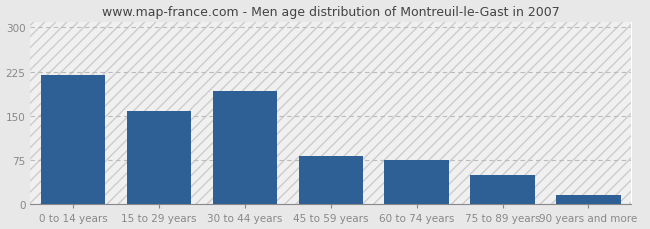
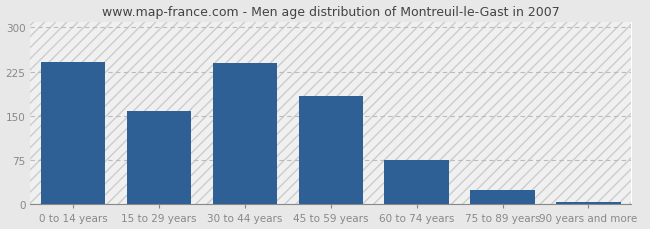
0 to 14 years: 220 -> 242
30 to 44 years: 192 -> 240
45 to 59 years: 82 -> 183
75 to 89 years: 50 -> 24
90 years and more: 16 -> 4
